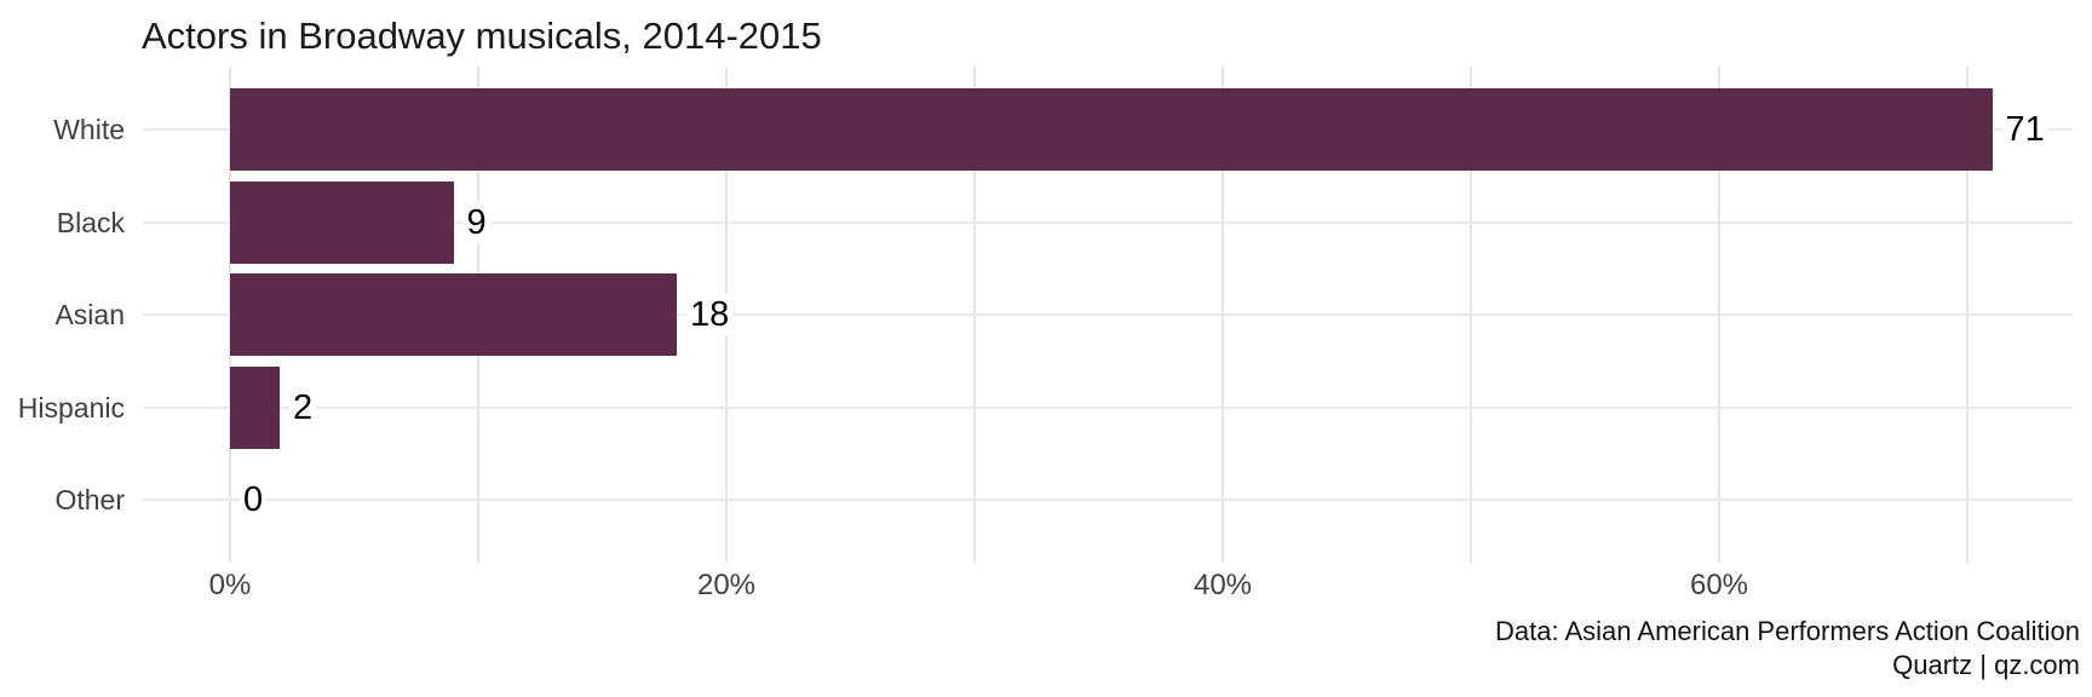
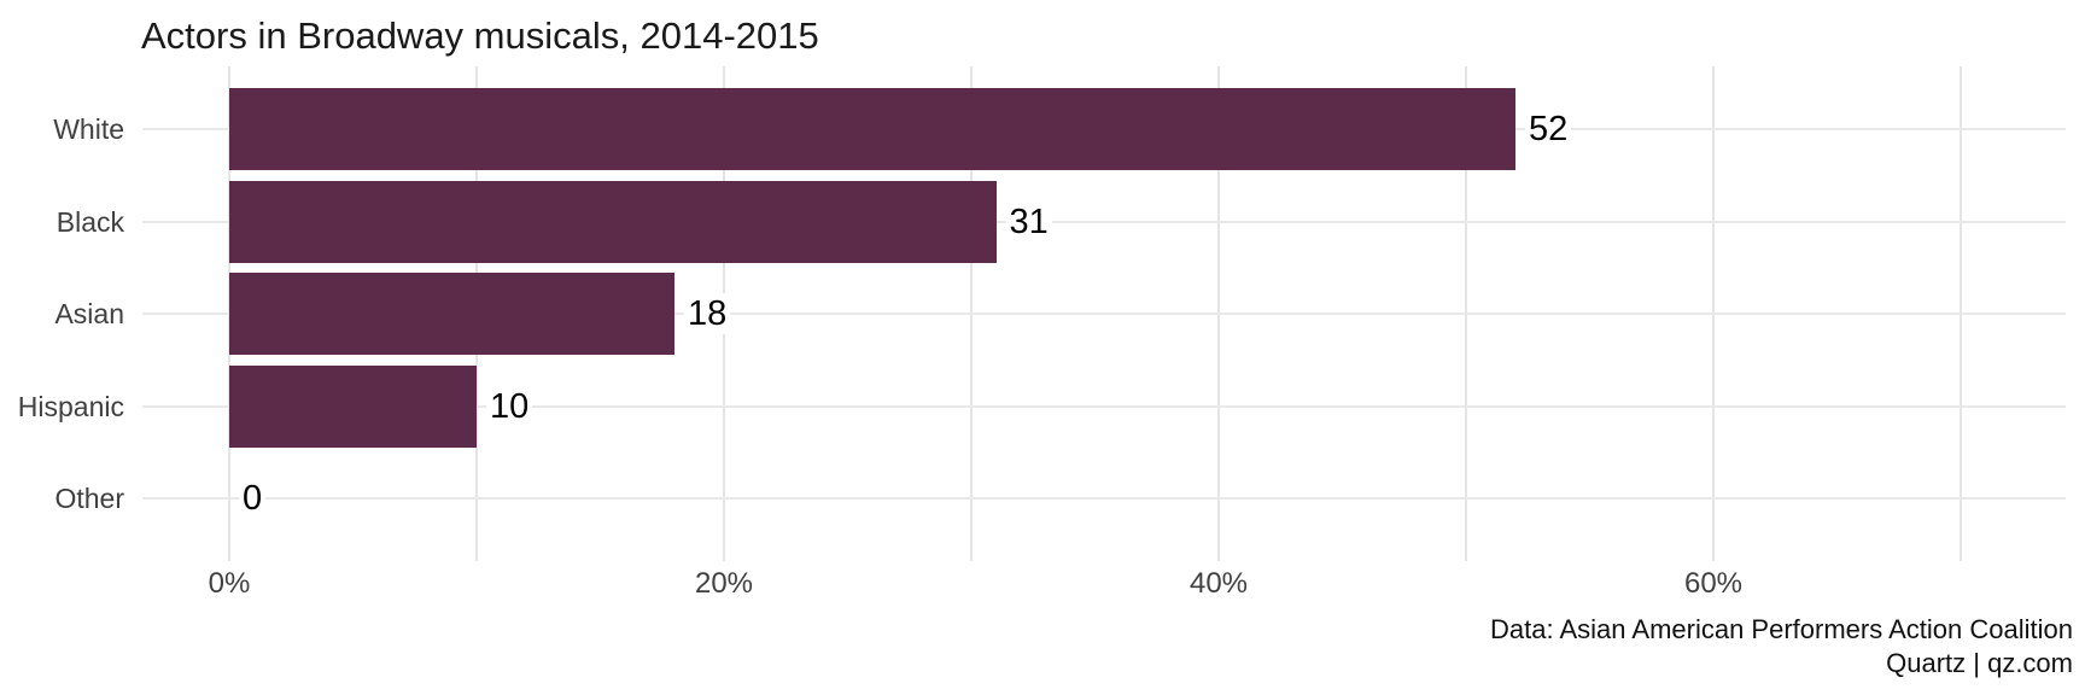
White: 71 -> 52
Black: 9 -> 31
Hispanic: 2 -> 10
